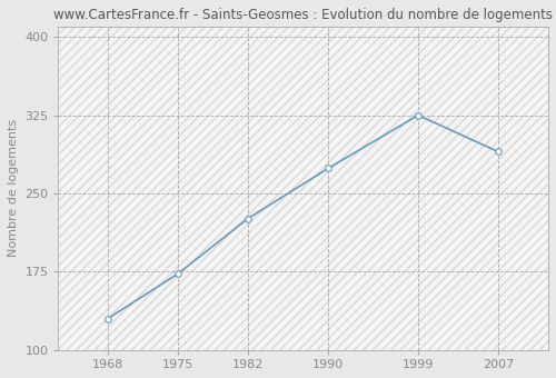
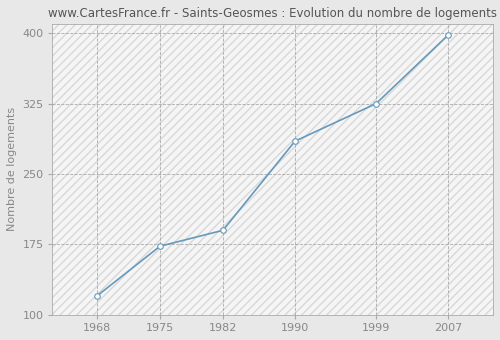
1968: 130 -> 120
1982: 226 -> 190
1990: 274 -> 285
2007: 290 -> 398
